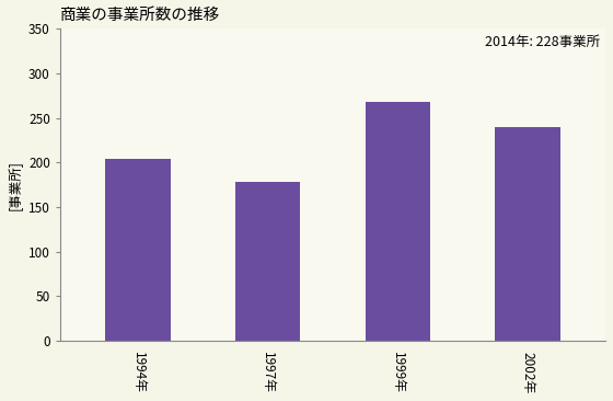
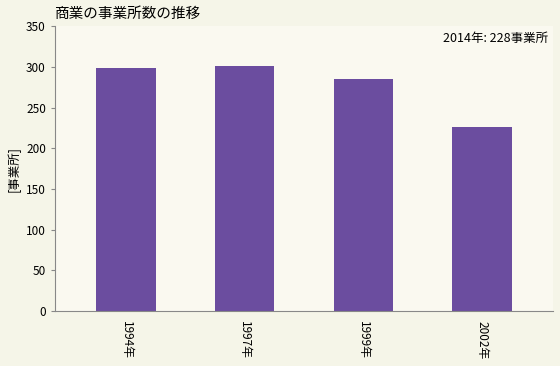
1994年: 204 -> 299
1997年: 178 -> 301
1999年: 268 -> 285
2002年: 240 -> 226
